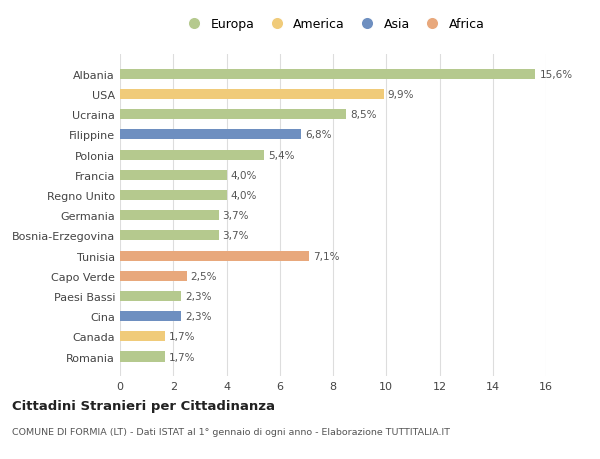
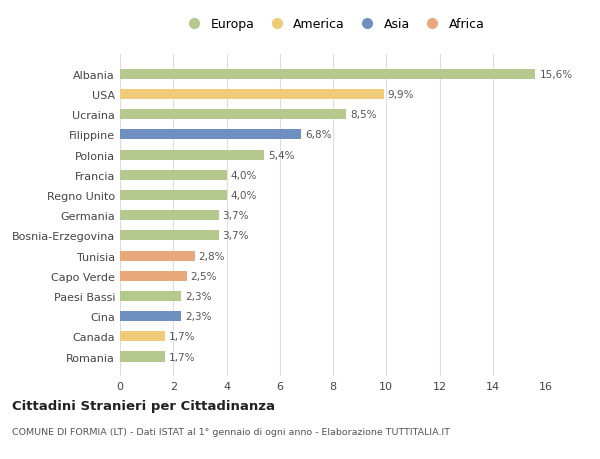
Tunisia: 7,1% -> 2,8%
